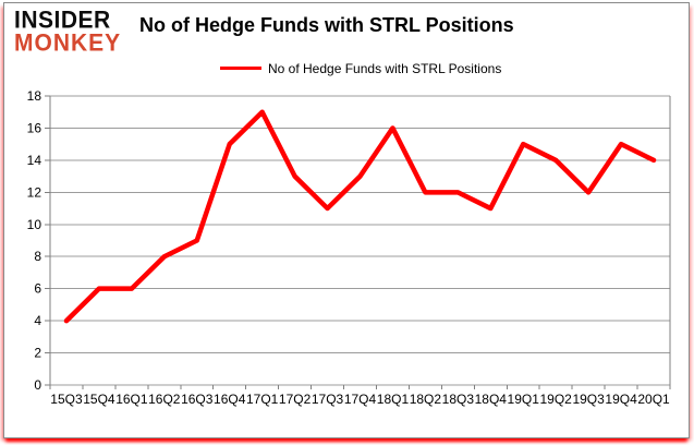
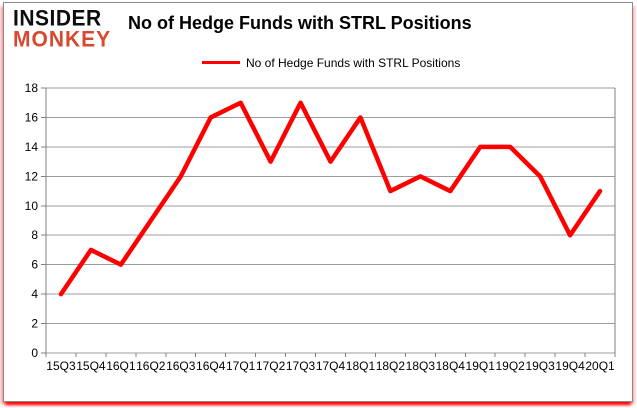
15Q4: 6 -> 7
16Q2: 8 -> 9
16Q3: 9 -> 12
16Q4: 15 -> 16
17Q3: 11 -> 17
18Q2: 12 -> 11
19Q1: 15 -> 14
19Q4: 15 -> 8
20Q1: 14 -> 11
